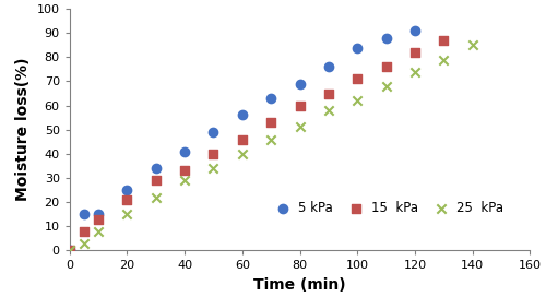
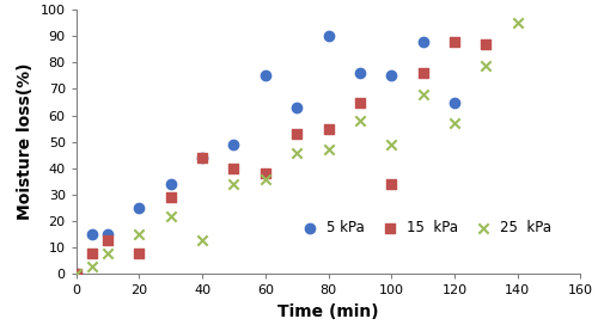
15 kPa/20: 21 -> 8
5 kPa/40: 41 -> 44
15 kPa/40: 33 -> 44
25 kPa/40: 29 -> 13
5 kPa/60: 56 -> 75
15 kPa/60: 46 -> 38
25 kPa/60: 40 -> 36
5 kPa/80: 69 -> 90
15 kPa/80: 60 -> 55
25 kPa/80: 51 -> 47
5 kPa/100: 84 -> 75
15 kPa/100: 71 -> 34
25 kPa/100: 62 -> 49
5 kPa/120: 91 -> 65
15 kPa/120: 82 -> 88
25 kPa/120: 74 -> 57
25 kPa/140: 85 -> 95
